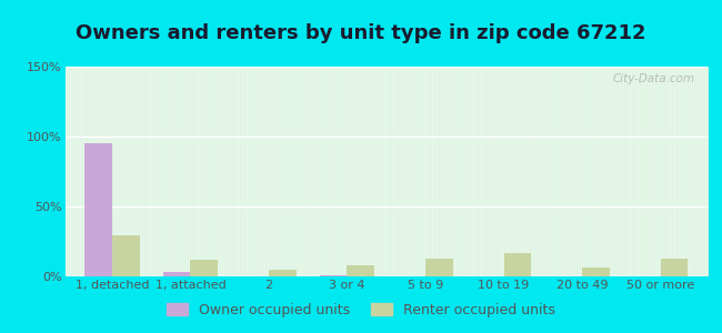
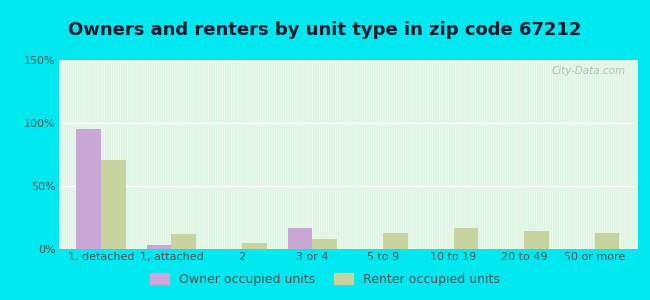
Renter occupied units/1, detached: 29% -> 71%
Owner occupied units/3 or 4: 1% -> 17%
Renter occupied units/20 to 49: 6% -> 14%
